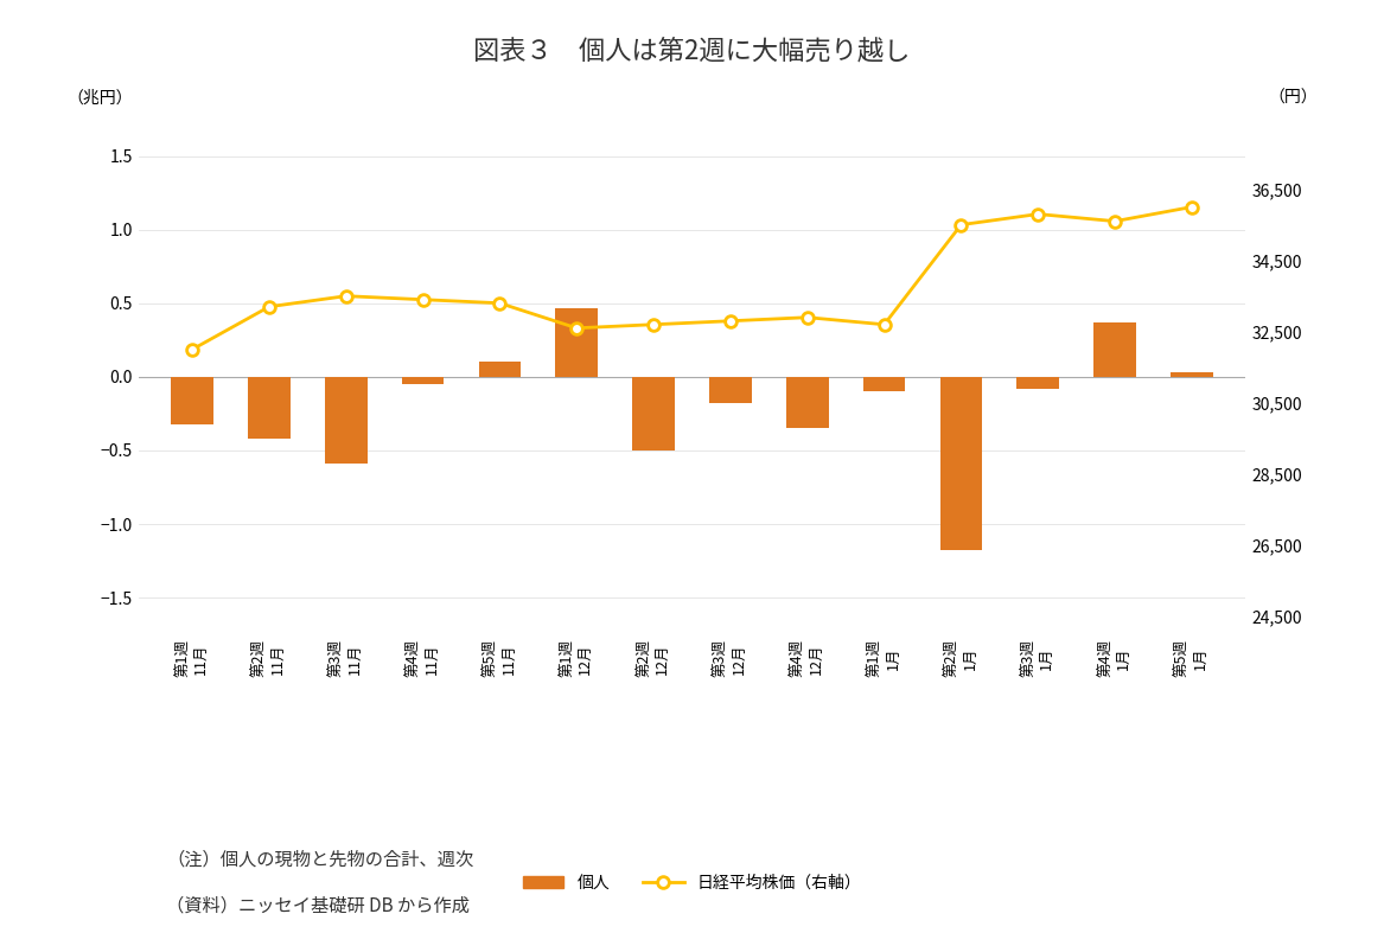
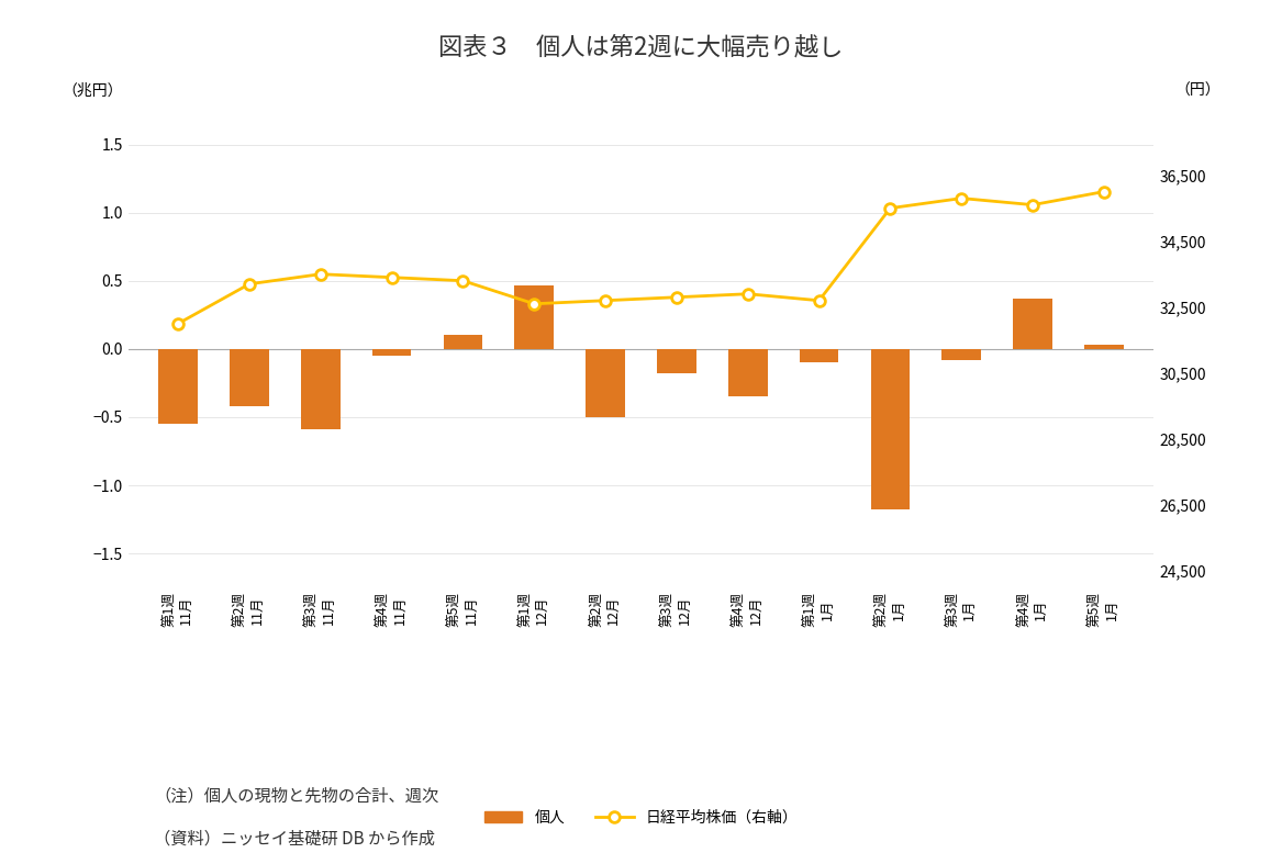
個人/第1週 11月: -0.32 -> -0.55
